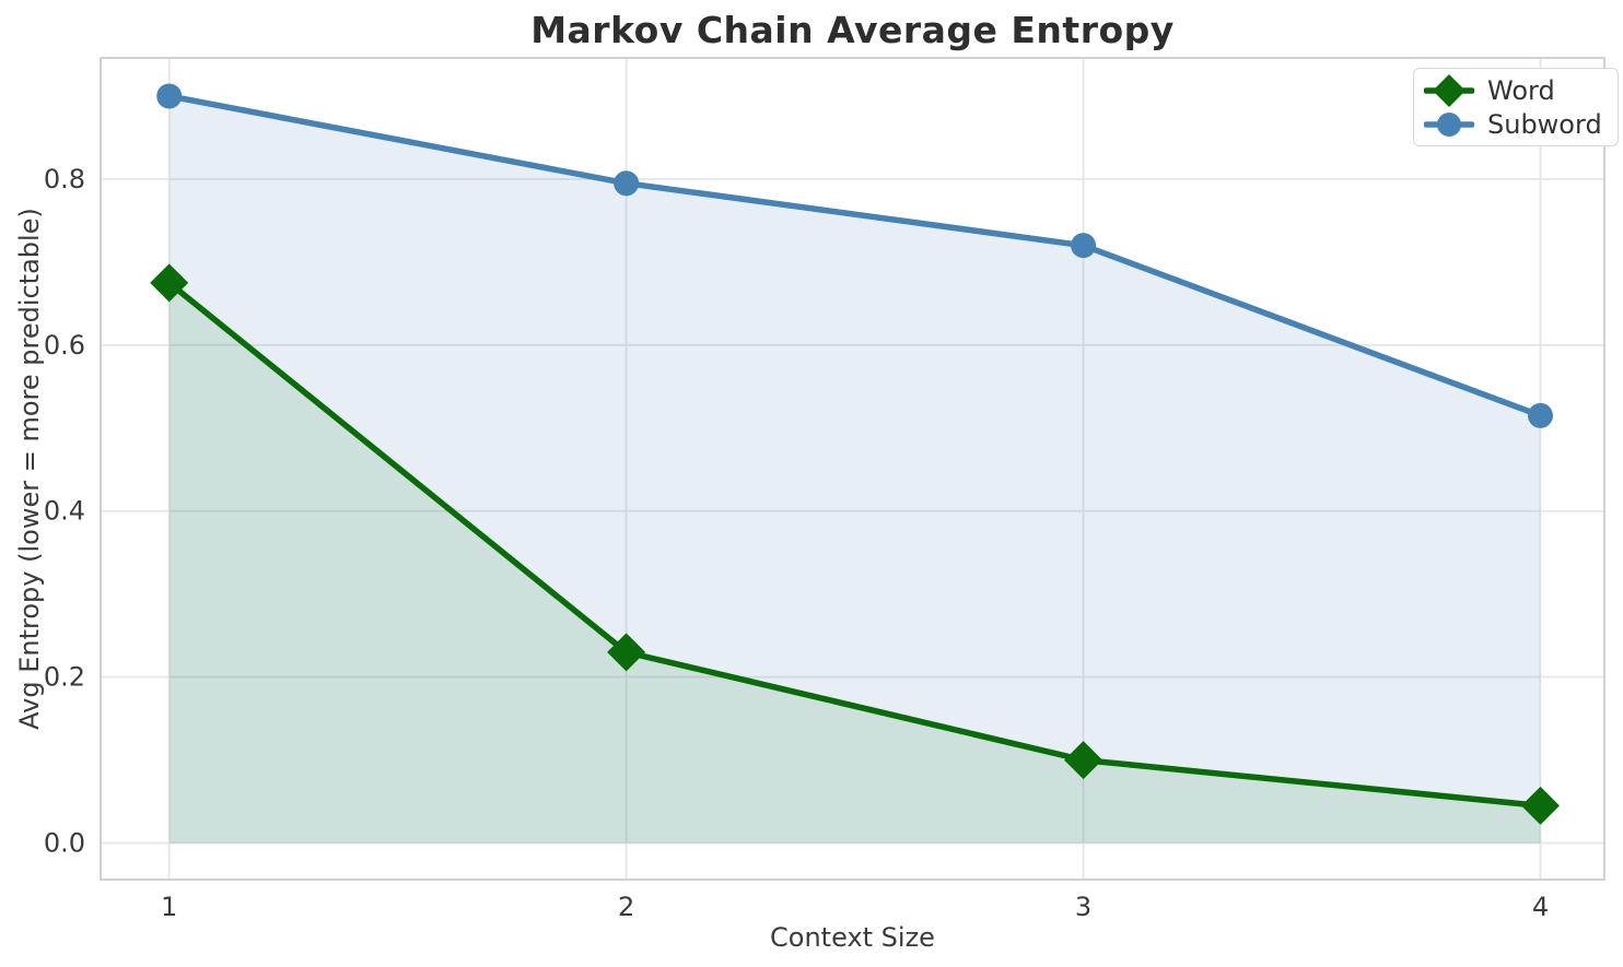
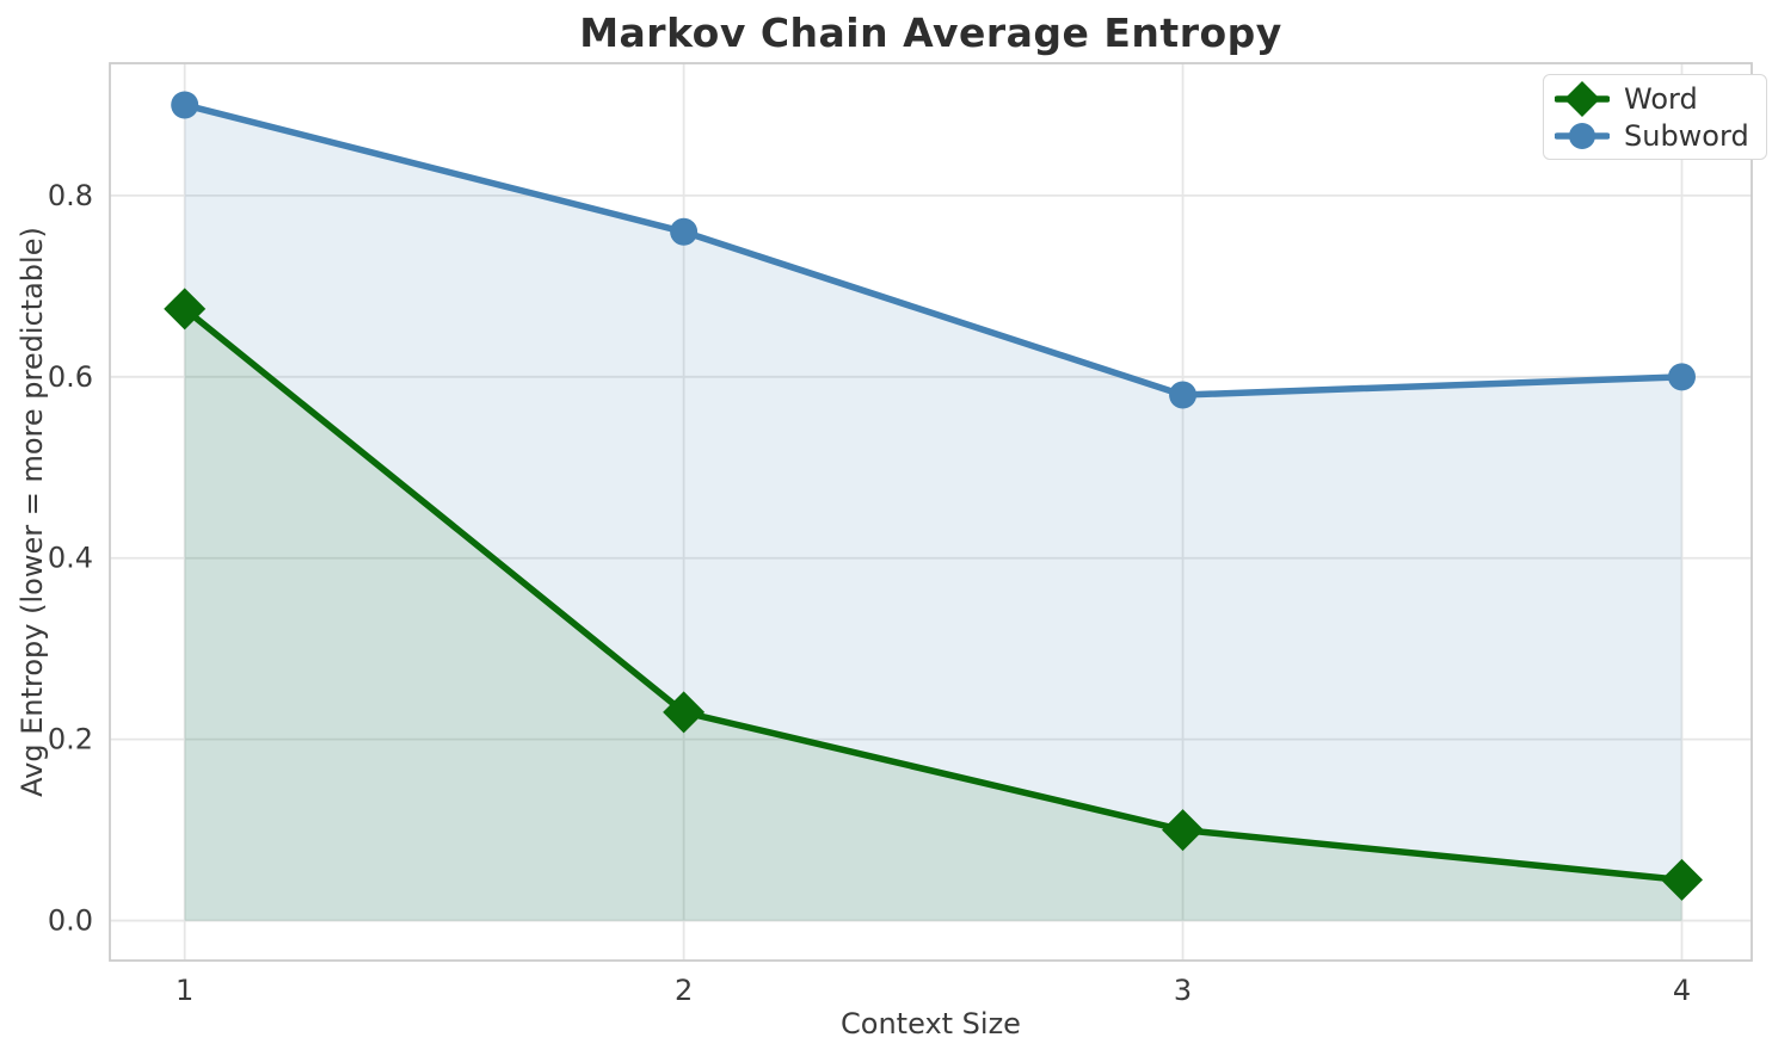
Subword/2: 0.80 -> 0.76
Subword/3: 0.72 -> 0.58
Subword/4: 0.52 -> 0.60
